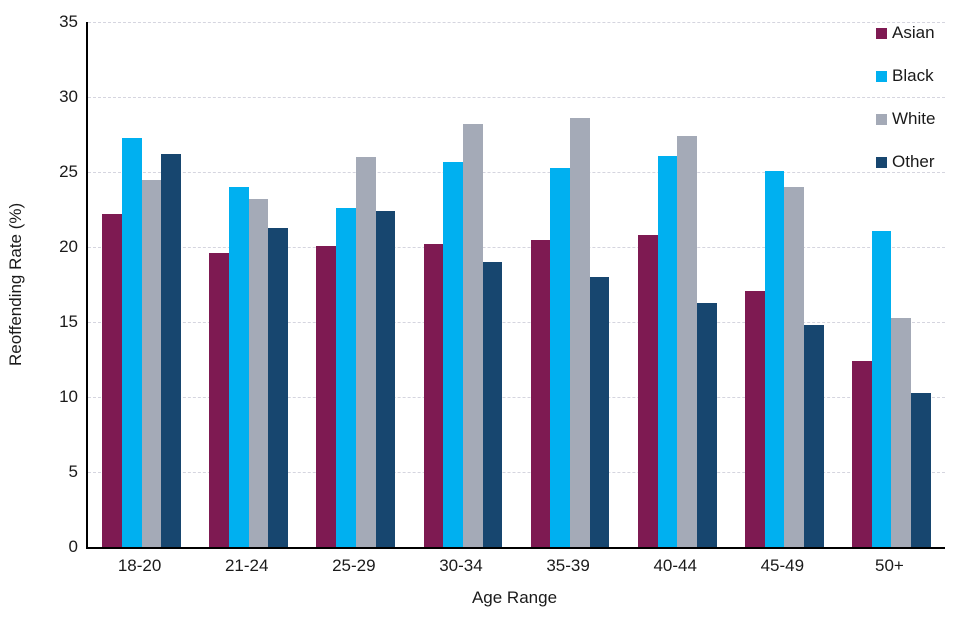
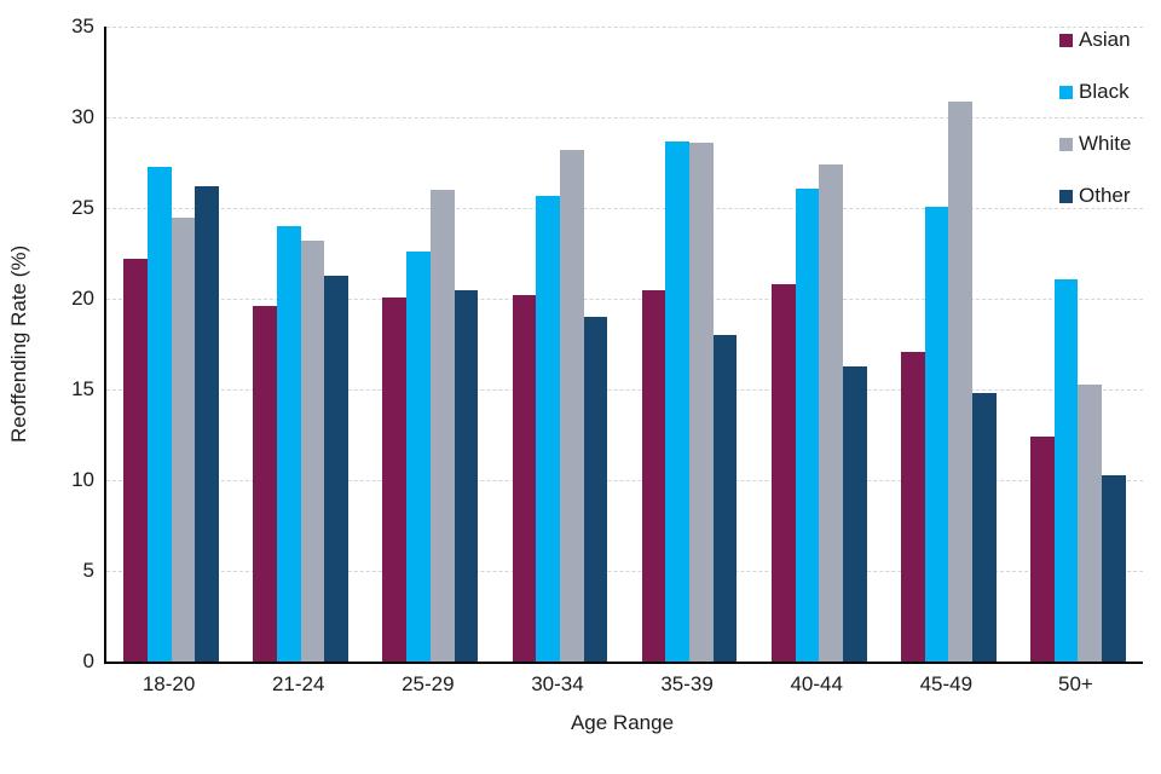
Other/25-29: 22.4 -> 20.5
Black/35-39: 25.3 -> 28.7
White/45-49: 24.0 -> 30.9
